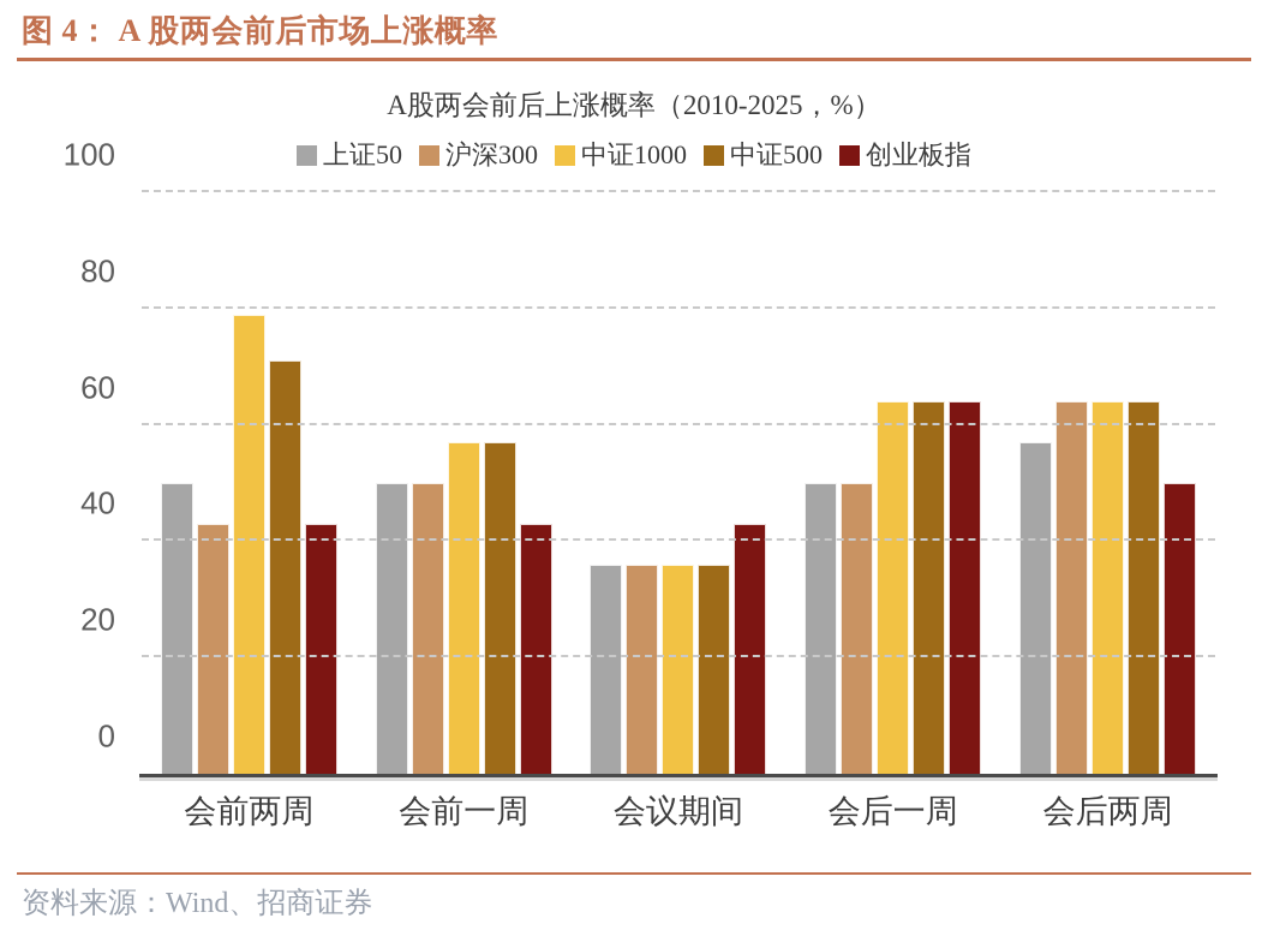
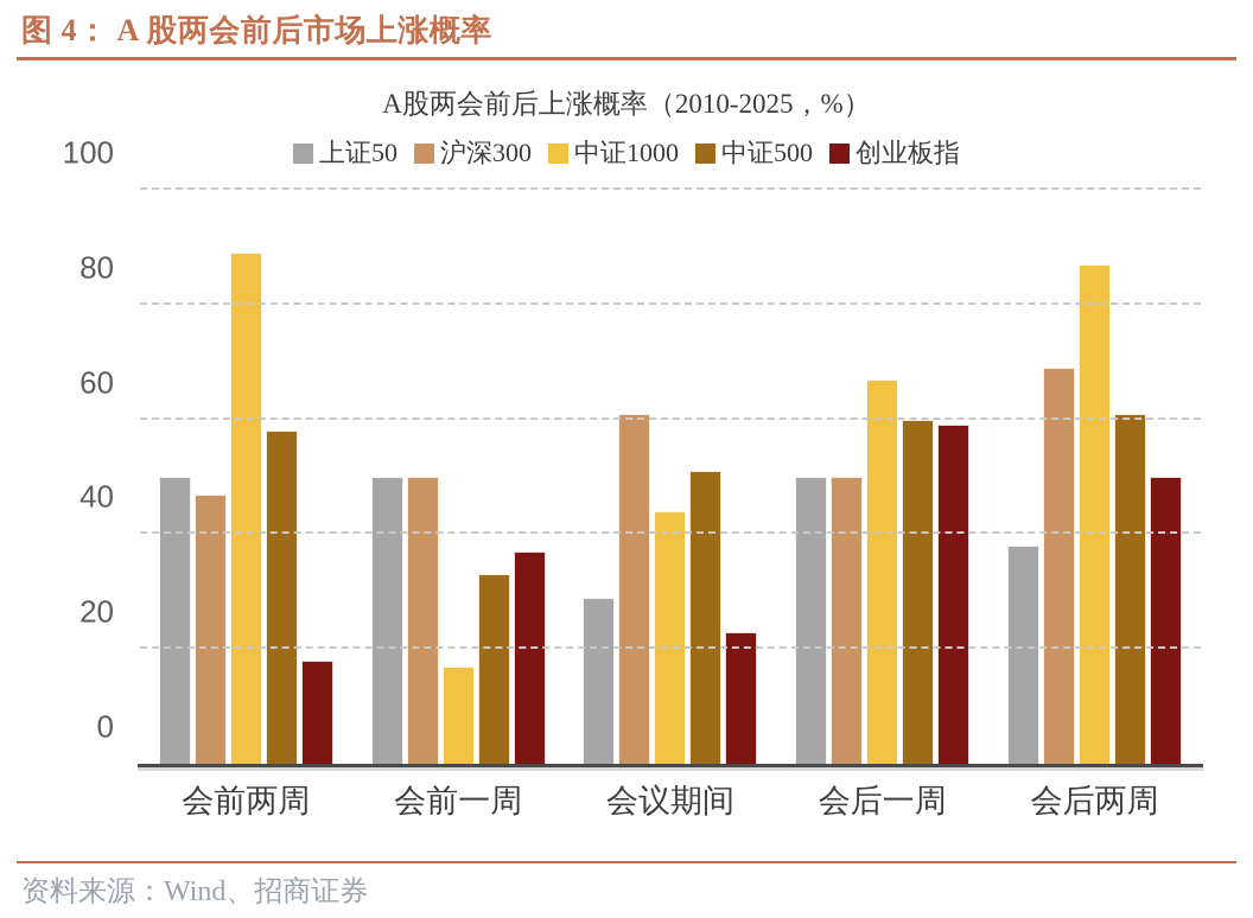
沪深300/会前两周: 43 -> 47
中证1000/会前两周: 79 -> 89
中证500/会前两周: 71 -> 58
创业板指/会前两周: 43 -> 18
中证1000/会前一周: 57 -> 17
中证500/会前一周: 57 -> 33
创业板指/会前一周: 43 -> 37
上证50/会议期间: 36 -> 29
沪深300/会议期间: 36 -> 61
中证1000/会议期间: 36 -> 44
中证500/会议期间: 36 -> 51
创业板指/会议期间: 43 -> 23
中证1000/会后一周: 64 -> 67
中证500/会后一周: 64 -> 60
创业板指/会后一周: 64 -> 59
上证50/会后两周: 57 -> 38
沪深300/会后两周: 64 -> 69
中证1000/会后两周: 64 -> 87
中证500/会后两周: 64 -> 61
